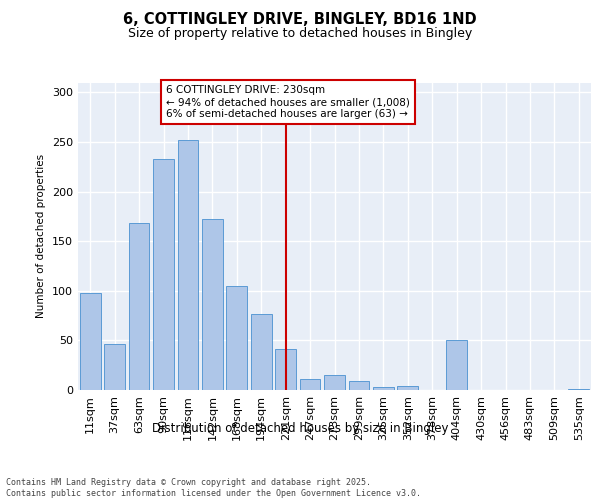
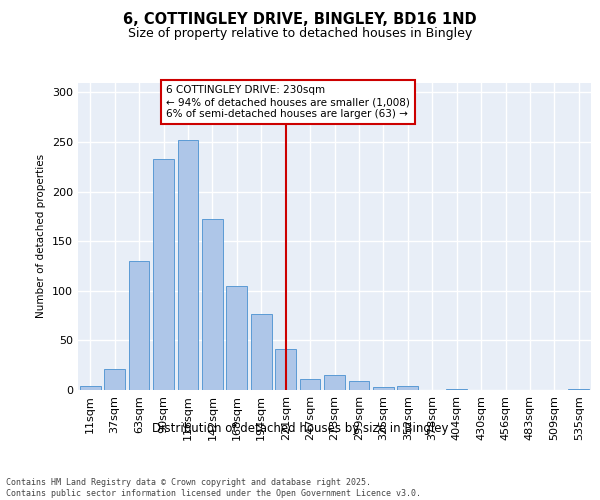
11sqm: 98 -> 4
37sqm: 46 -> 21
63sqm: 168 -> 130
404sqm: 50 -> 1
